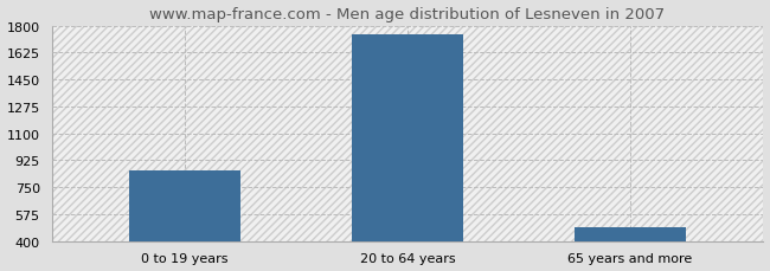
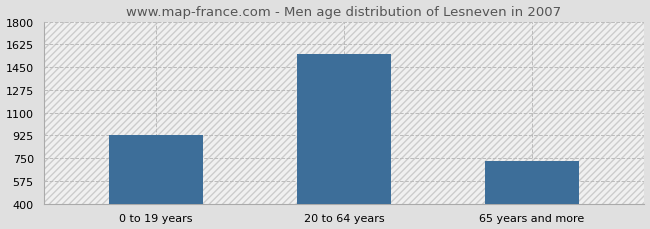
0 to 19 years: 860 -> 930
20 to 64 years: 1750 -> 1550
65 years and more: 490 -> 730
